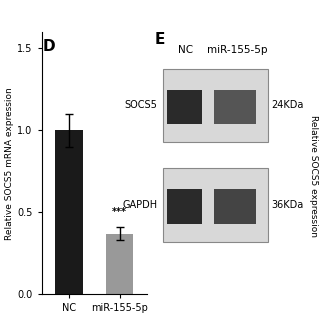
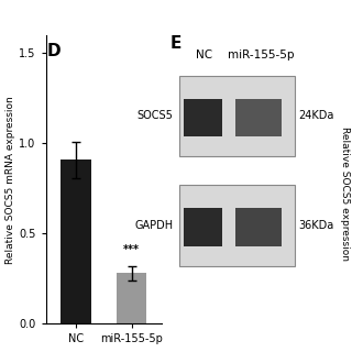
NC: 1.00 -> 0.91
miR-155-5p: 0.37 -> 0.28
